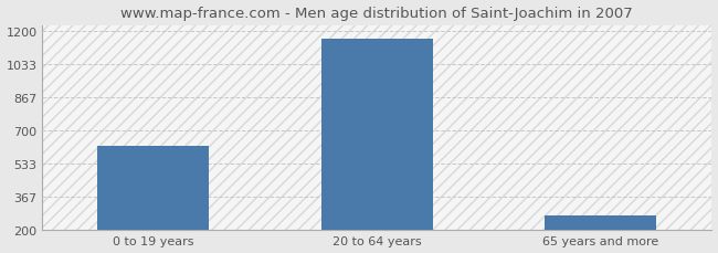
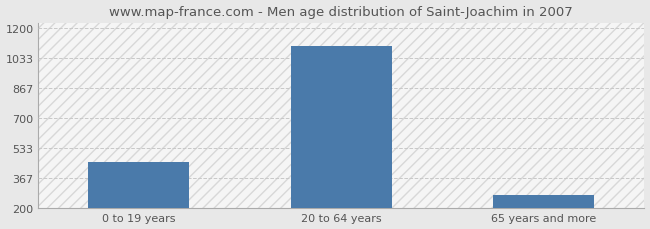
0 to 19 years: 620 -> 450
20 to 64 years: 1160 -> 1100
